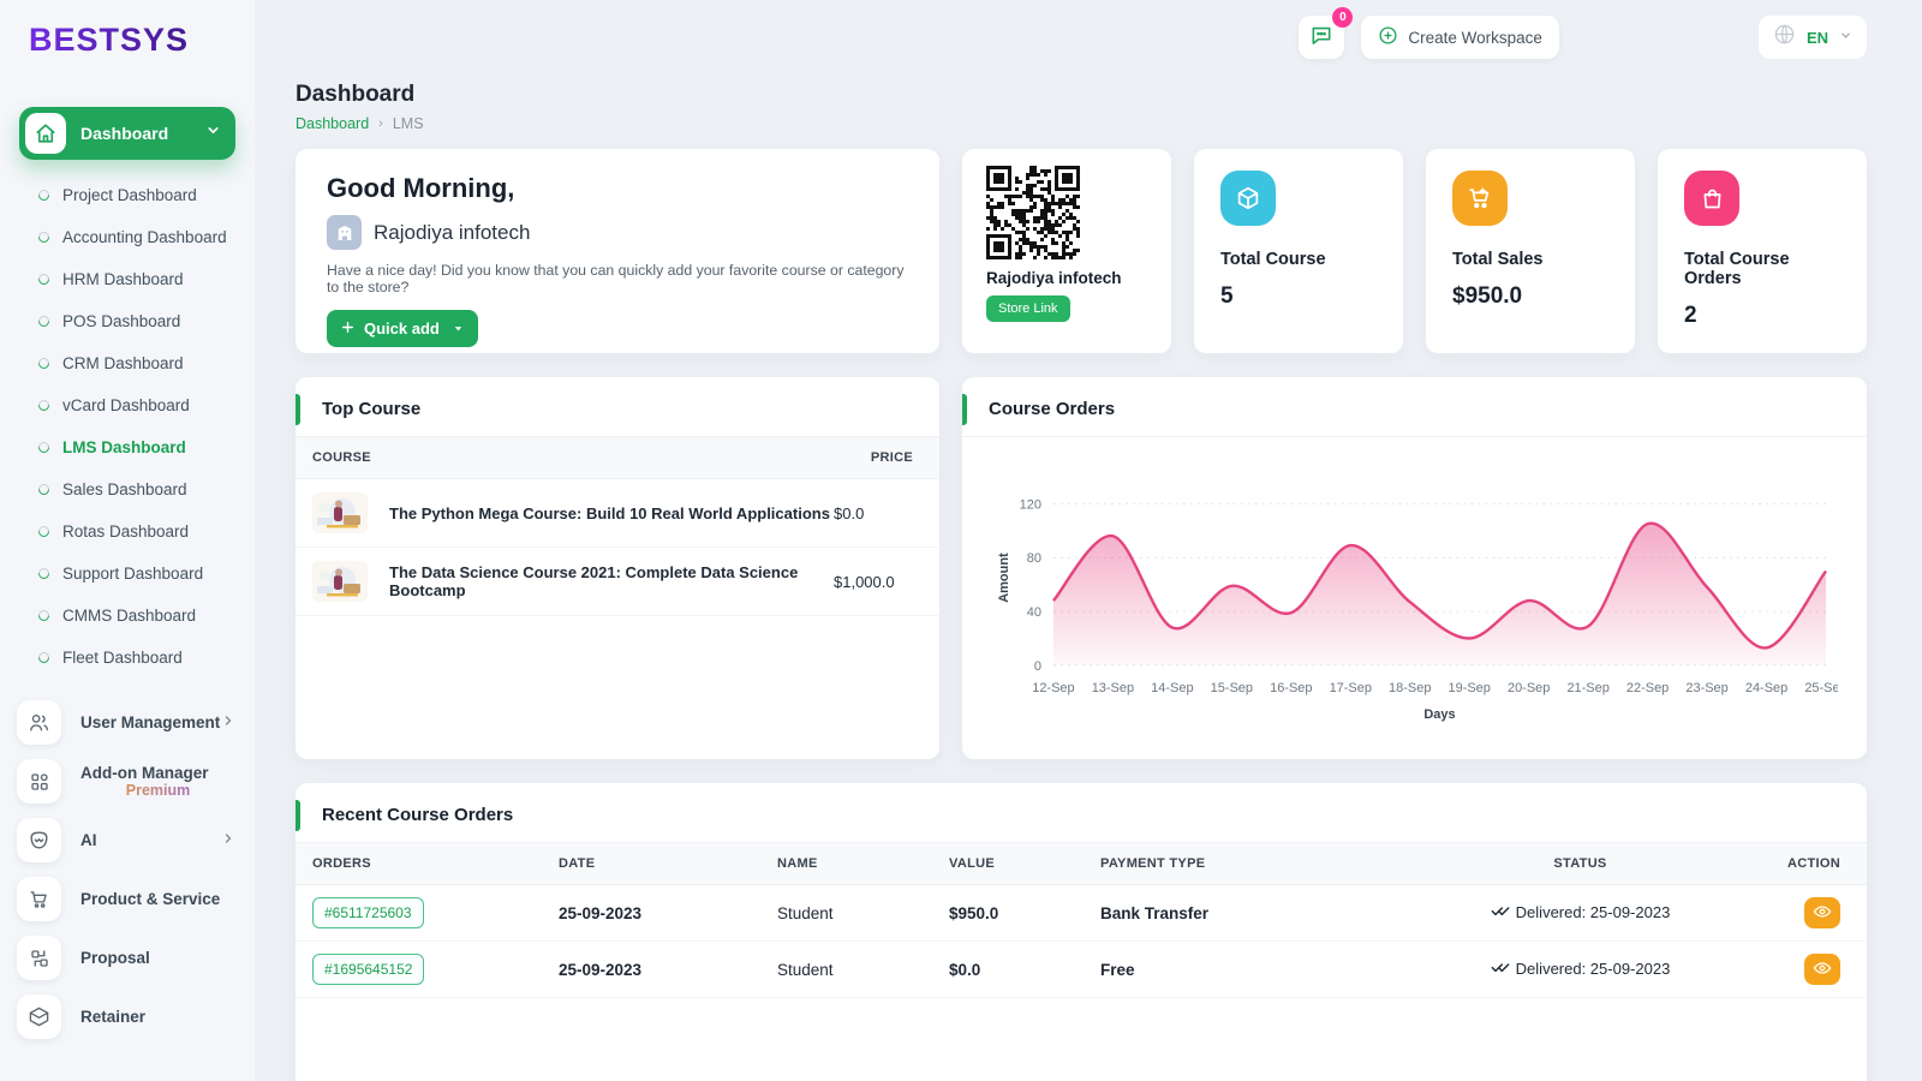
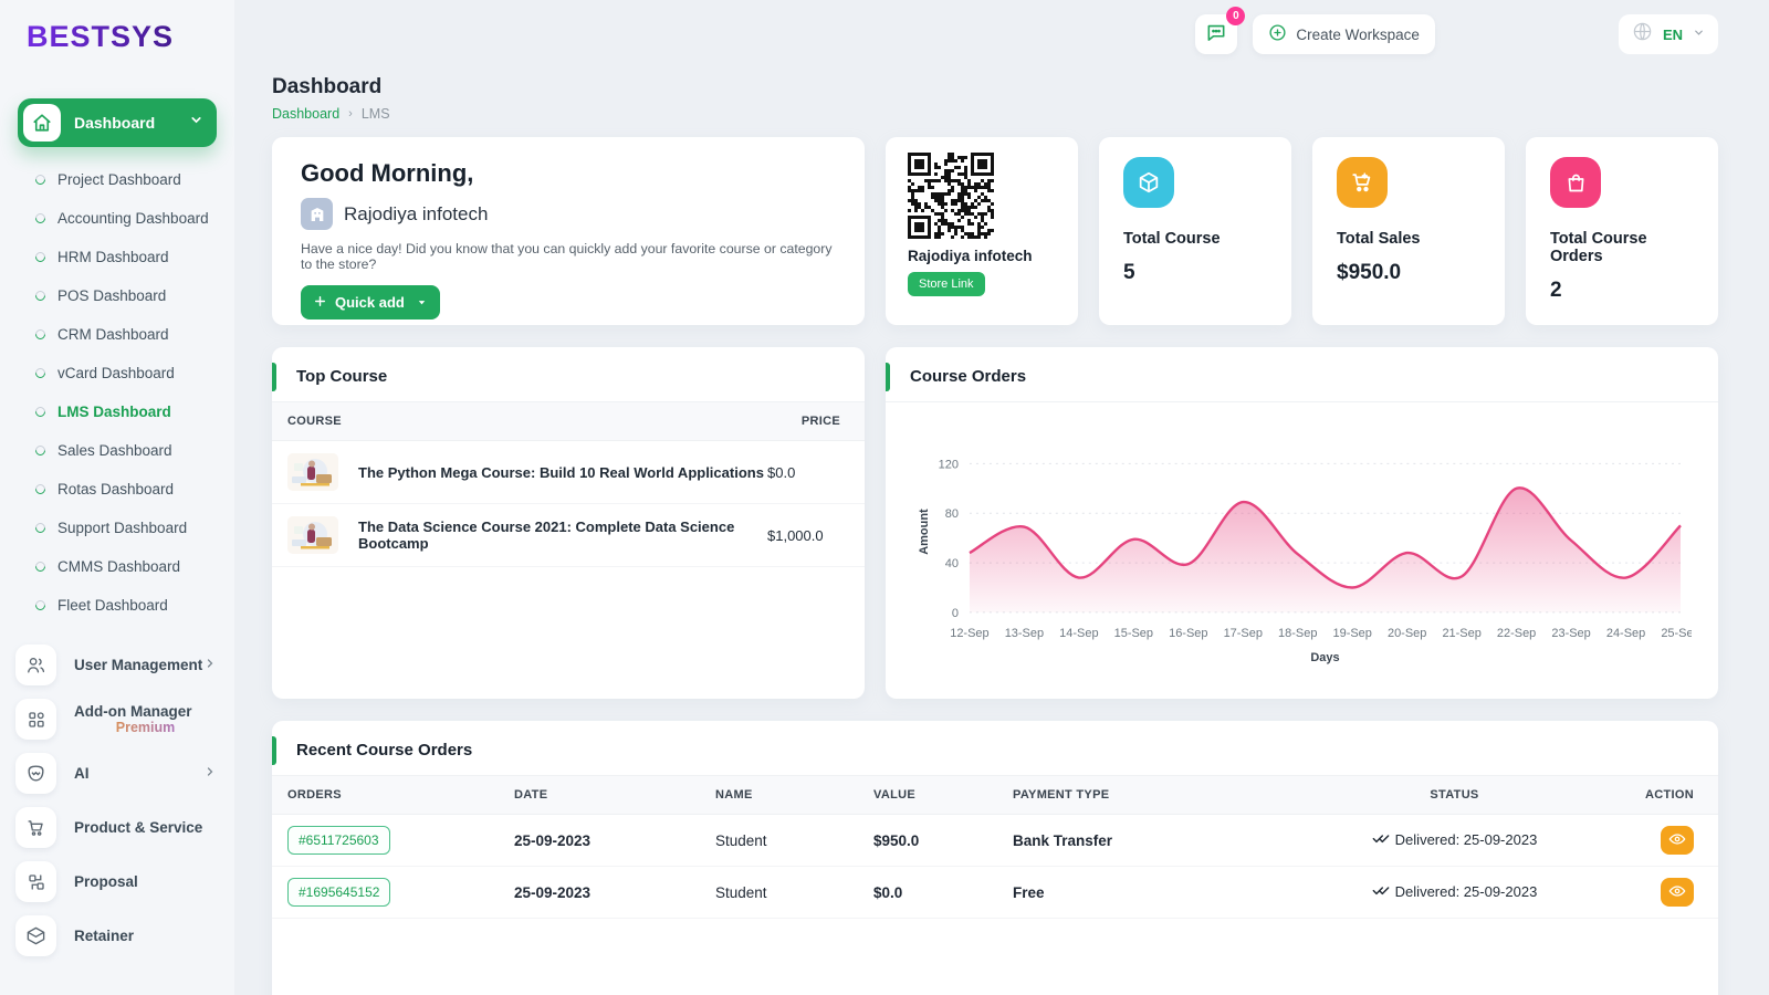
13-Sep: 96 -> 69
22-Sep: 105 -> 100
24-Sep: 13 -> 28
